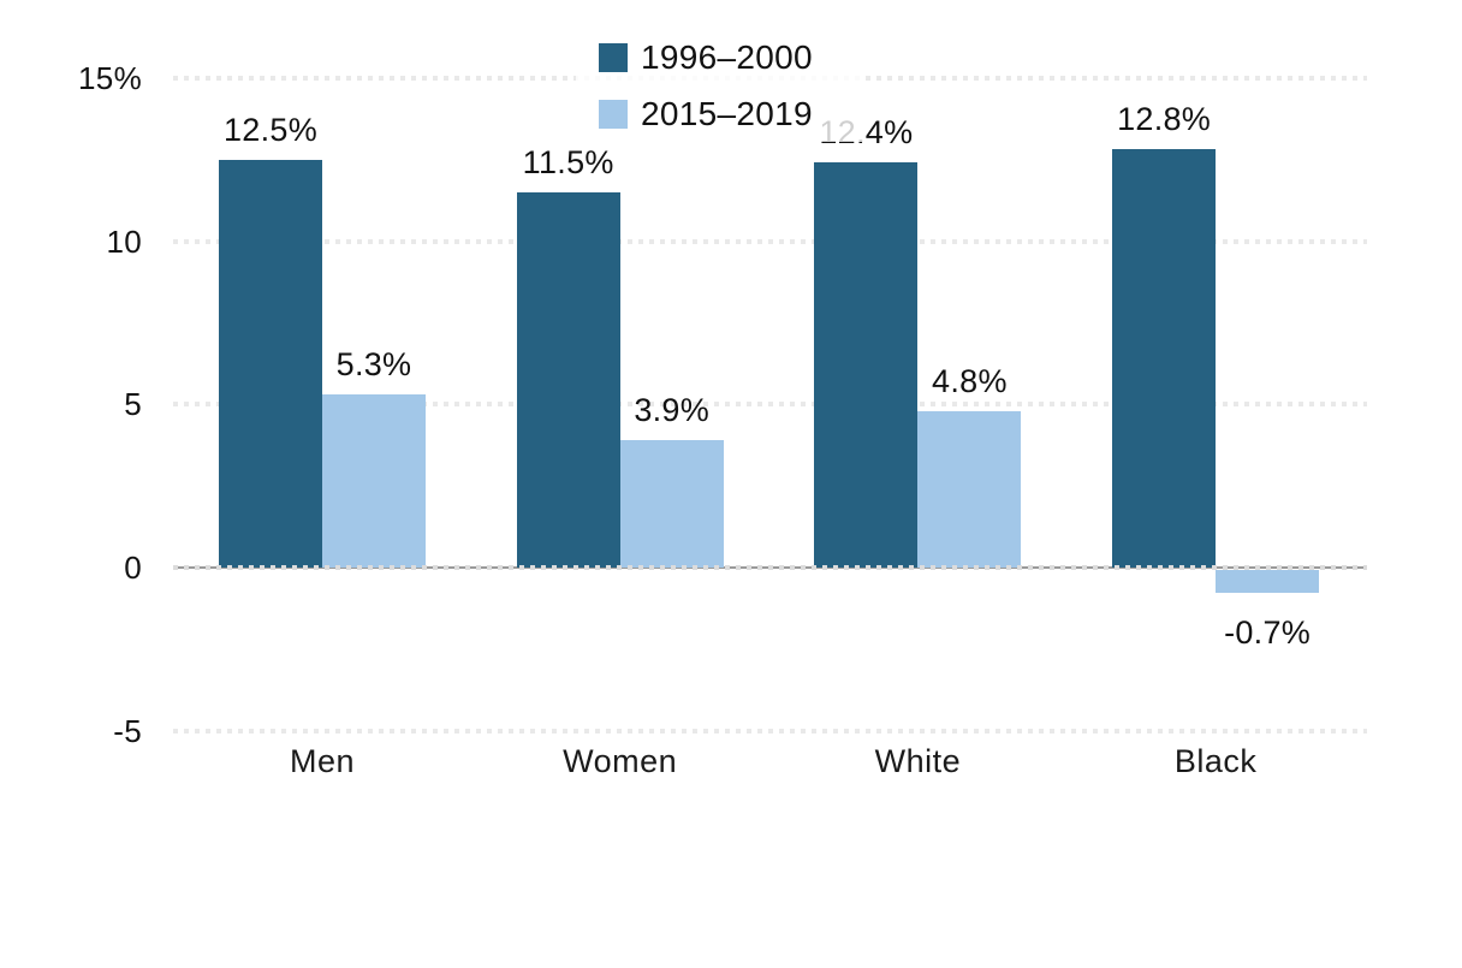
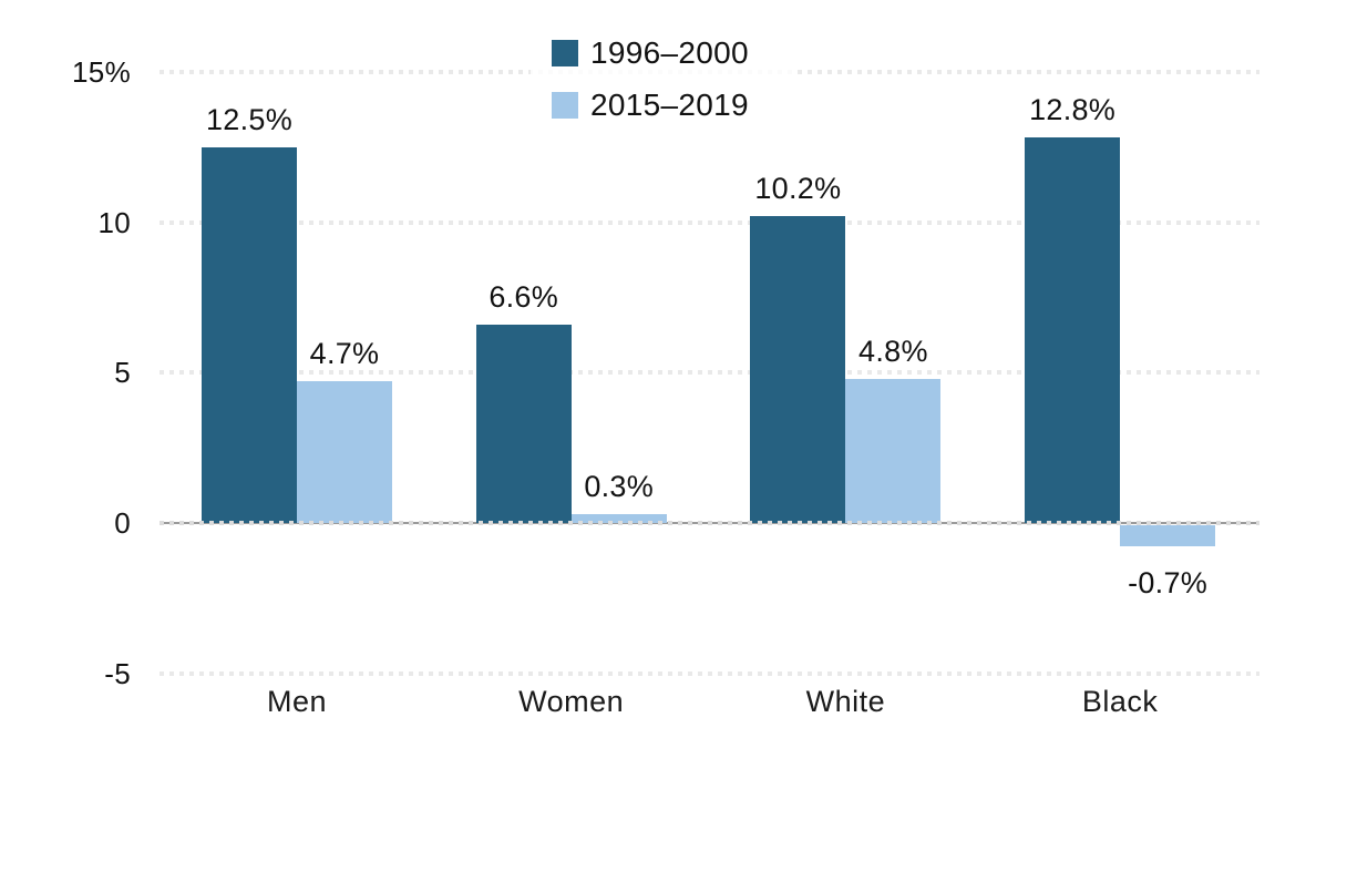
2015–2019/Men: 5.3% -> 4.7%
1996–2000/Women: 11.5% -> 6.6%
2015–2019/Women: 3.9% -> 0.3%
1996–2000/White: 12.4% -> 10.2%
